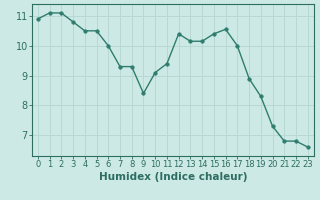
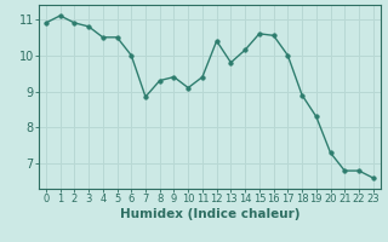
2: 11.10 -> 10.90
7: 9.30 -> 8.85
9: 8.40 -> 9.40
13: 10.15 -> 9.80
15: 10.40 -> 10.60
